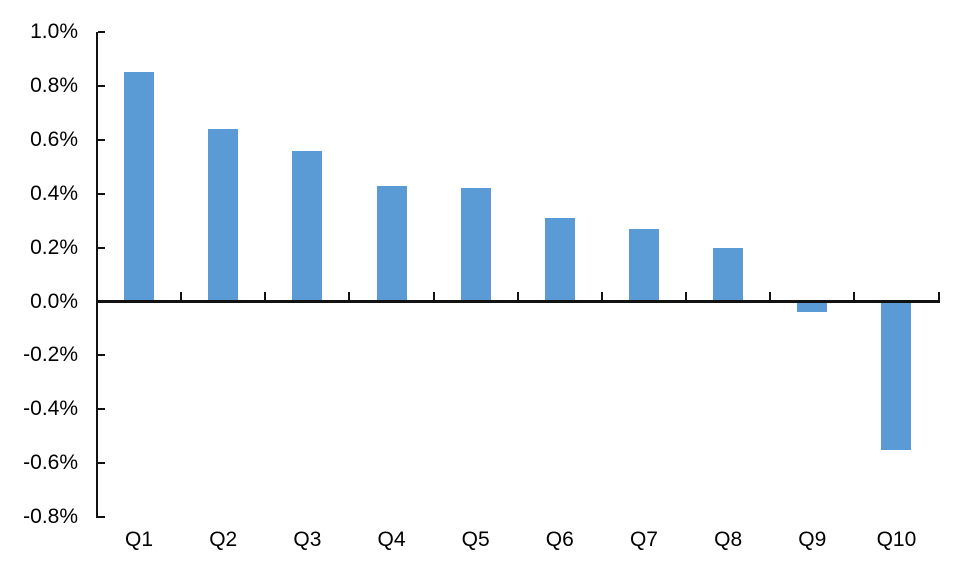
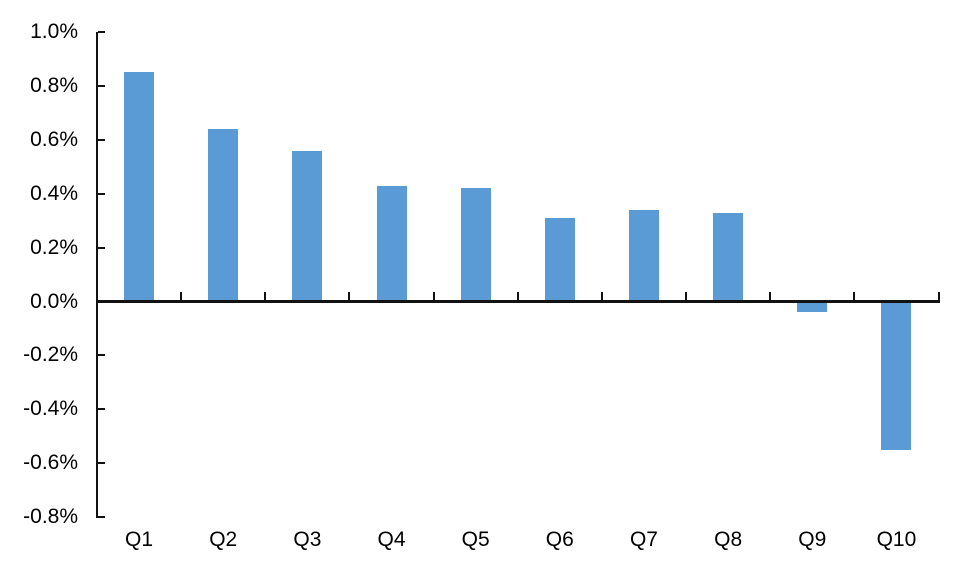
Q7: 0.27% -> 0.34%
Q8: 0.20% -> 0.33%
